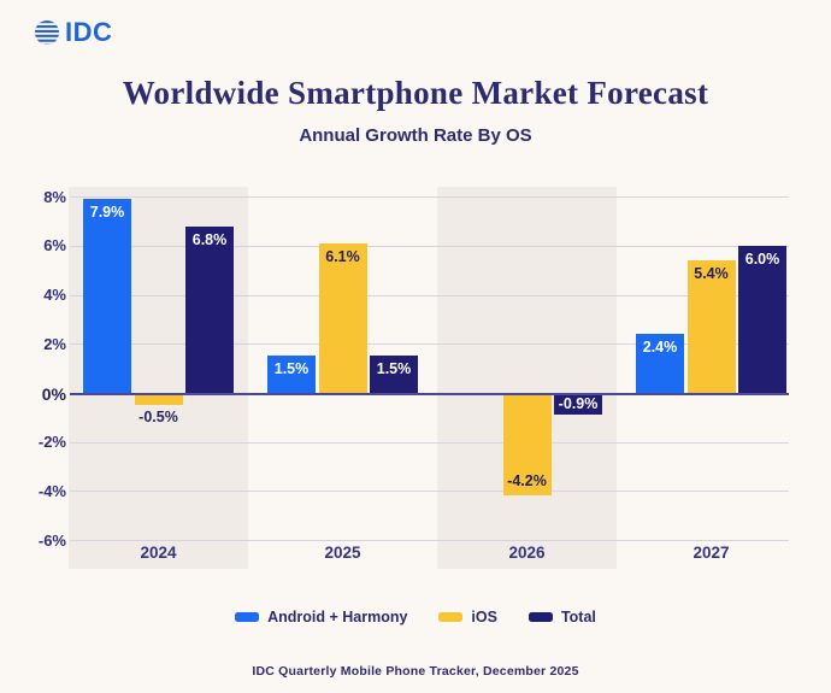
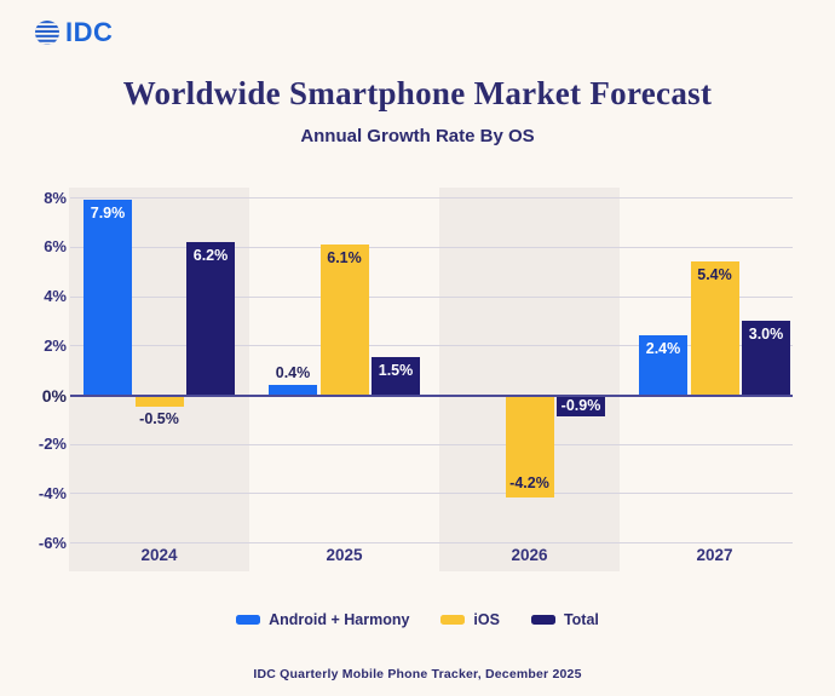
Total/2024: 6.8% -> 6.2%
Android + Harmony/2025: 1.5% -> 0.4%
Total/2027: 6.0% -> 3.0%
